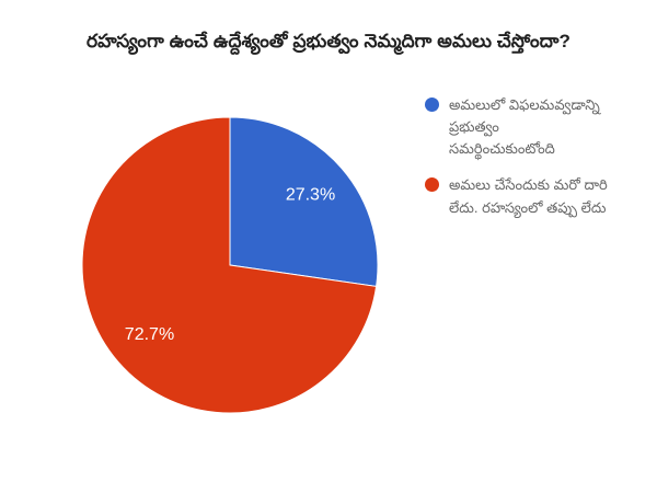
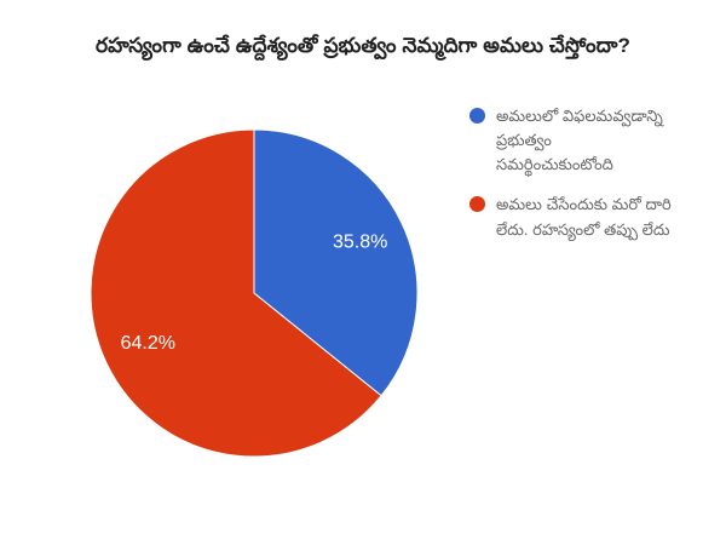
అమలులో విఫలమవ్వడాన్ని ప్రభుత్వం సమర్థించుకుంటోంది: 27.3% -> 35.8%
అమలు చేసేందుకు మరో దారి లేదు. రహస్యంలో తప్పు లేదు: 72.7% -> 64.2%
